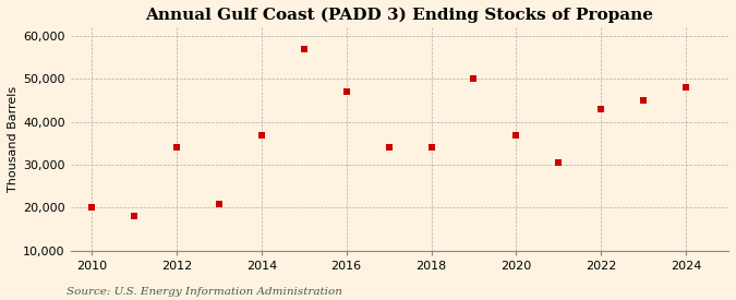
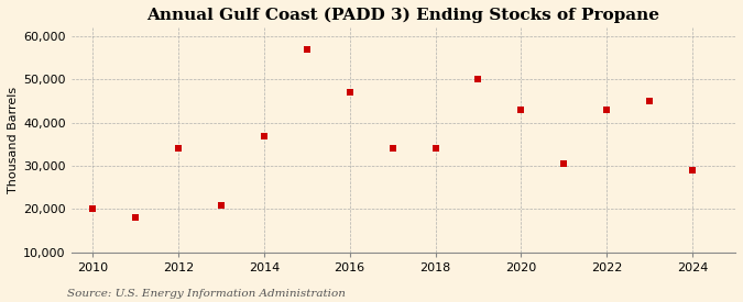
2020: 37,000 -> 43,000
2024: 48,000 -> 29,000
